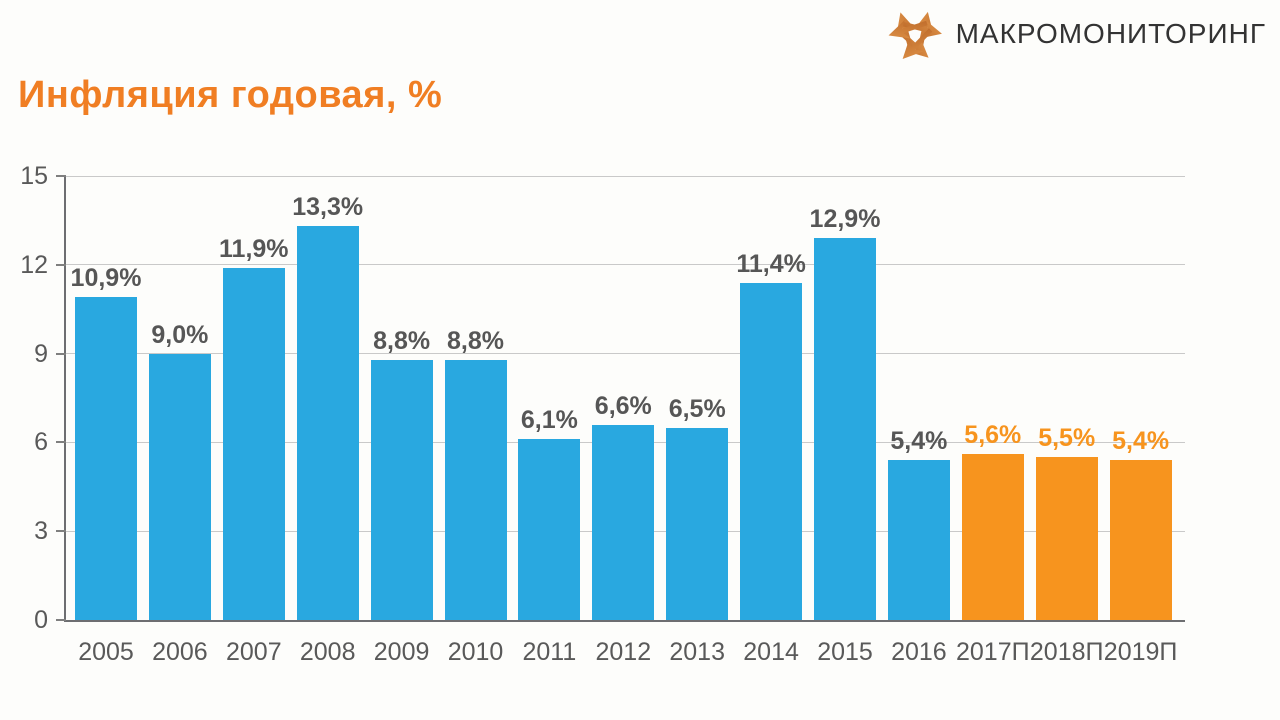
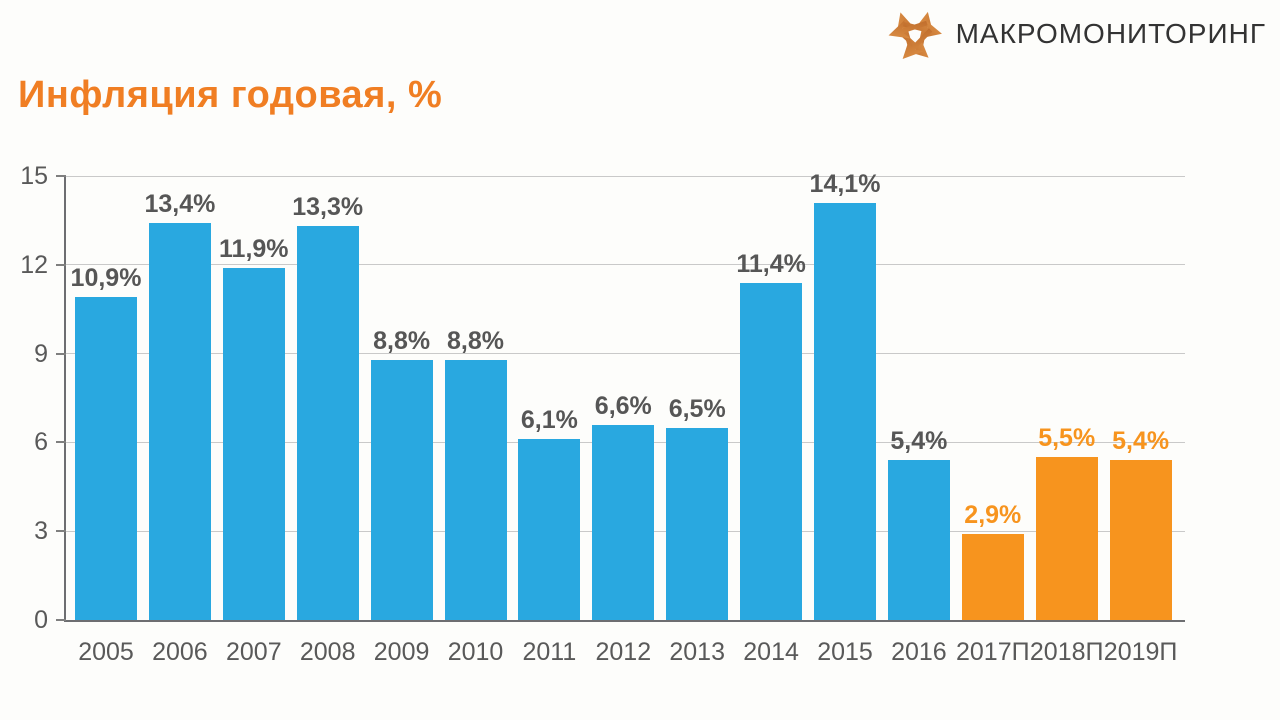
2006: 9,0% -> 13,4%
2015: 12,9% -> 14,1%
2017П: 5,6% -> 2,9%
